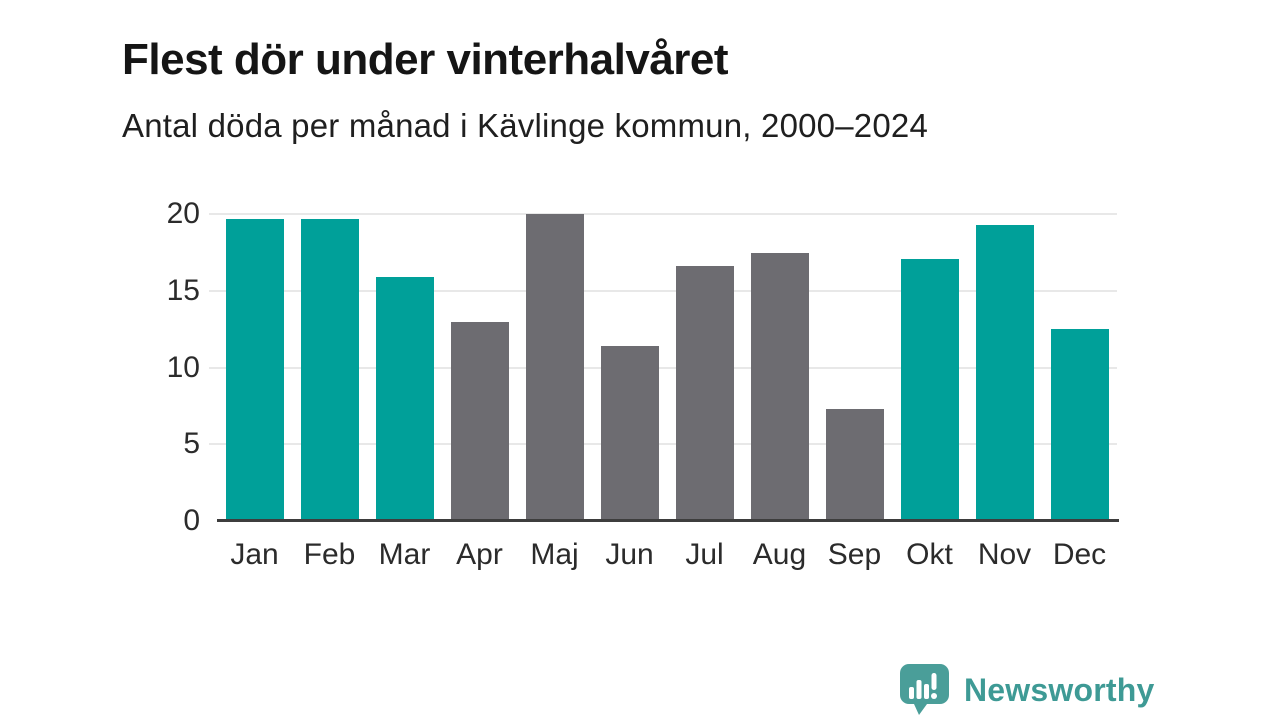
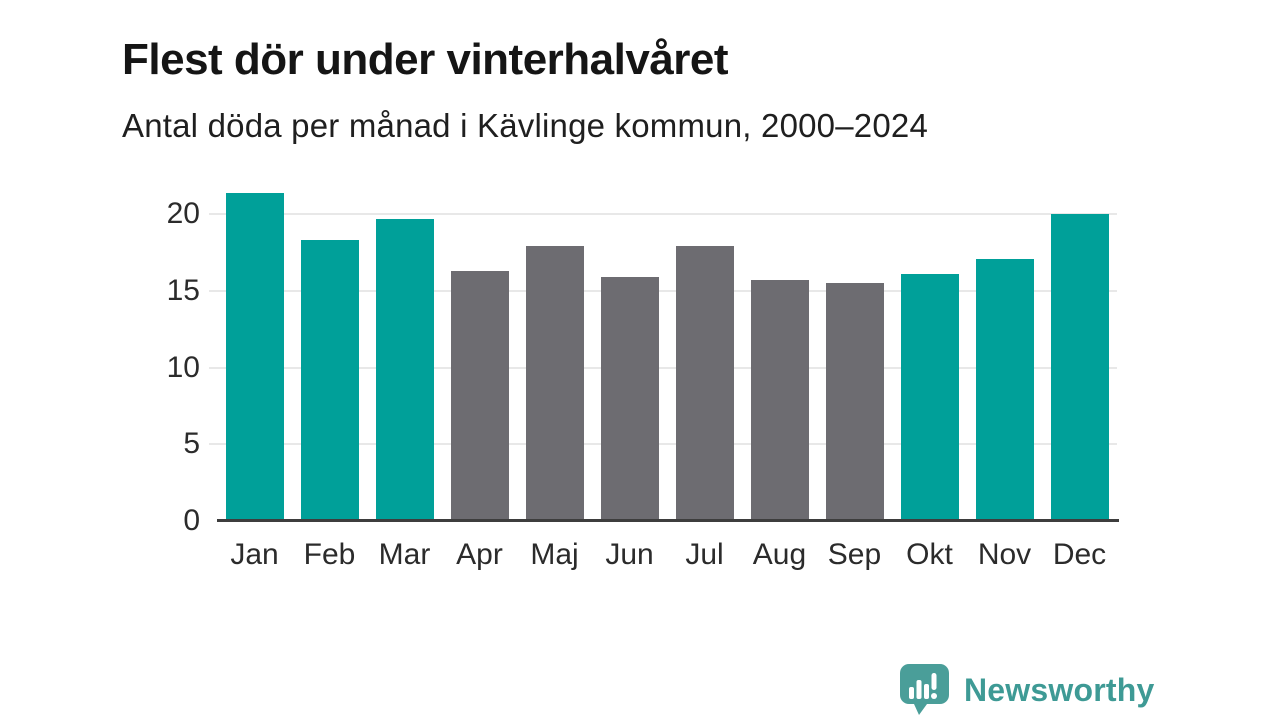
Jan: 19.7 -> 21.4
Feb: 19.7 -> 18.3
Mar: 15.9 -> 19.7
Apr: 13.0 -> 16.3
Maj: 20.0 -> 17.9
Jun: 11.4 -> 15.9
Jul: 16.6 -> 17.9
Aug: 17.5 -> 15.7
Sep: 7.3 -> 15.5
Okt: 17.1 -> 16.1
Nov: 19.3 -> 17.1
Dec: 12.5 -> 20.0
